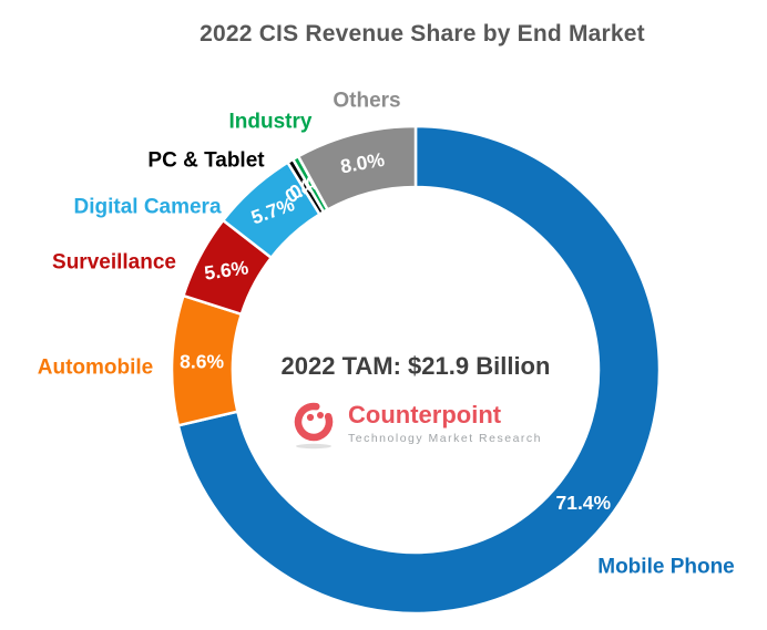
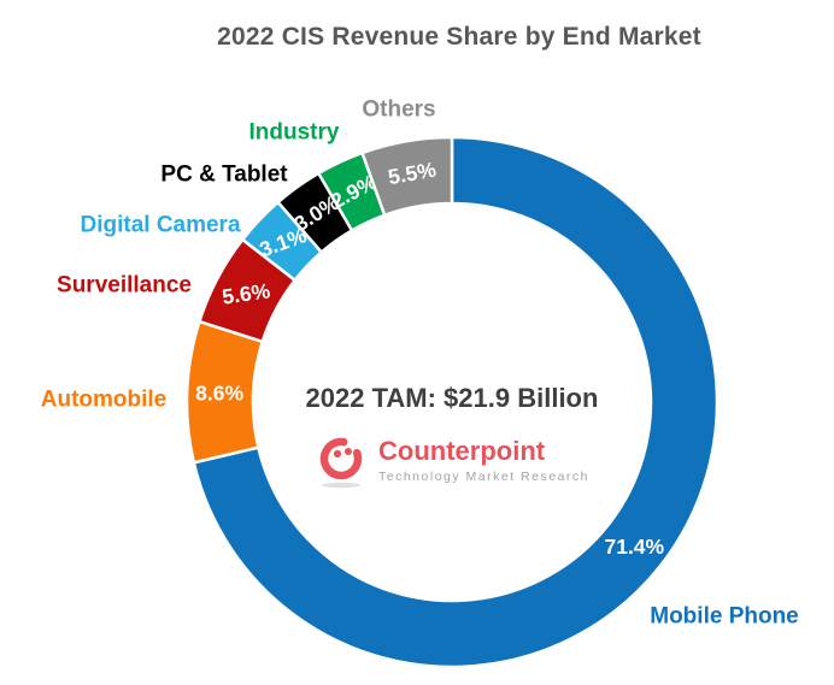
Digital Camera: 5.7% -> 3.1%
PC & Tablet: 0.4% -> 3.0%
Industry: 0.4% -> 2.9%
Others: 8.0% -> 5.5%
